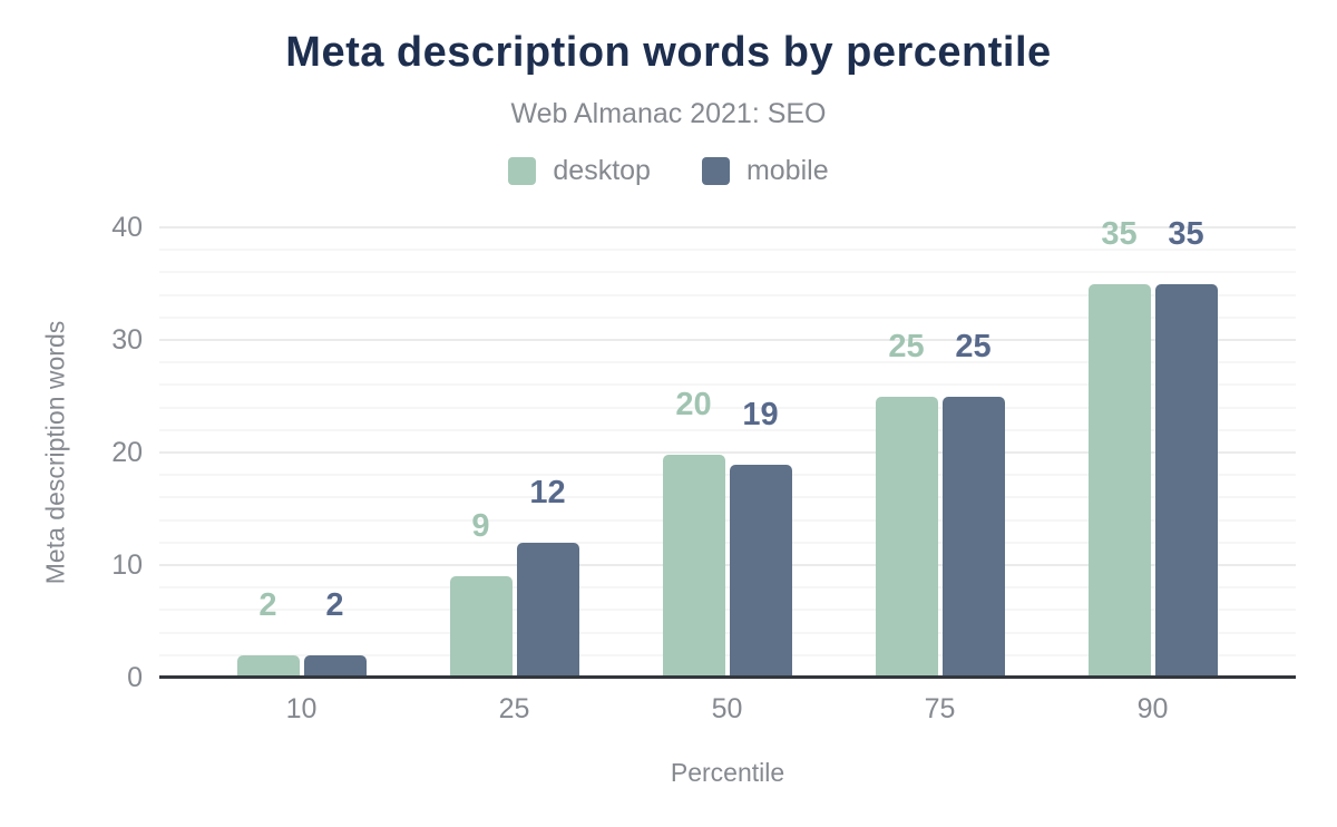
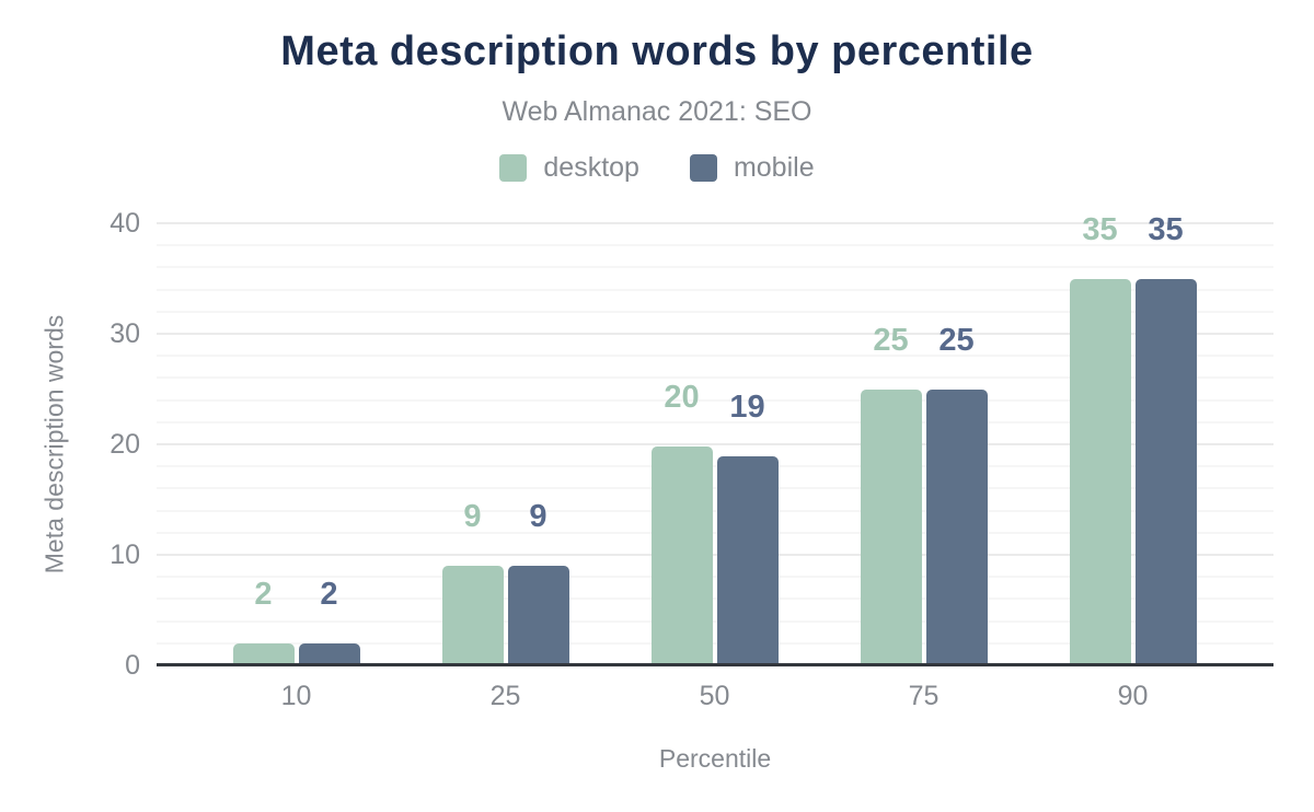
mobile/25: 12 -> 9
